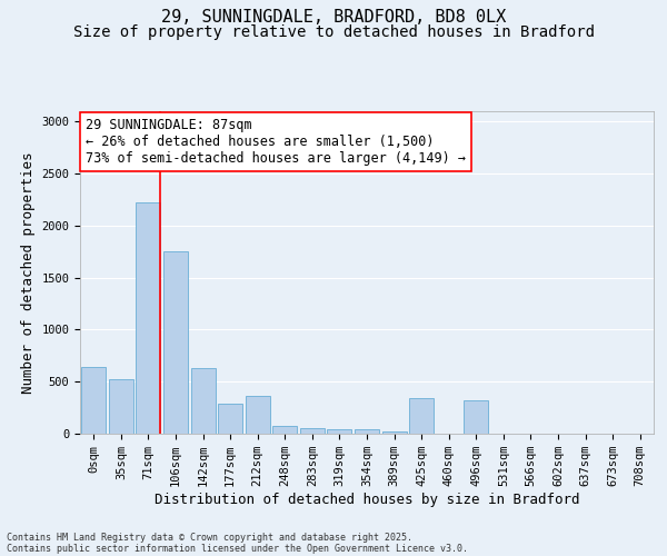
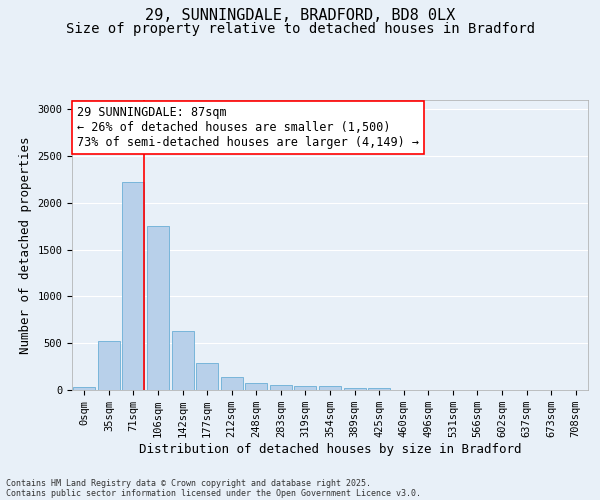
0sqm: 640 -> 30
212sqm: 360 -> 140
425sqm: 340 -> 20
496sqm: 320 -> 0
